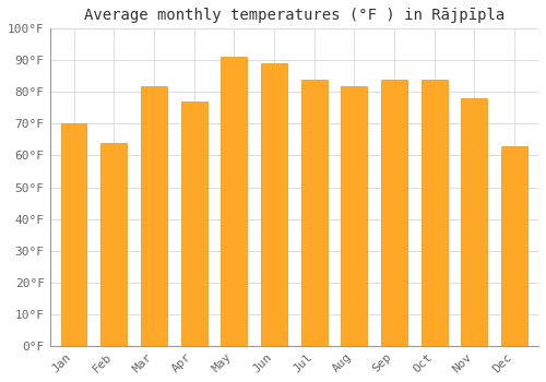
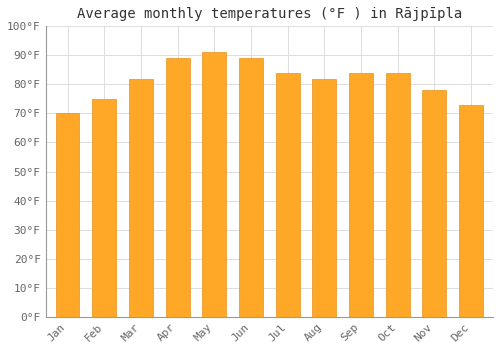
Feb: 64°F -> 75°F
Apr: 77°F -> 89°F
Dec: 63°F -> 73°F
